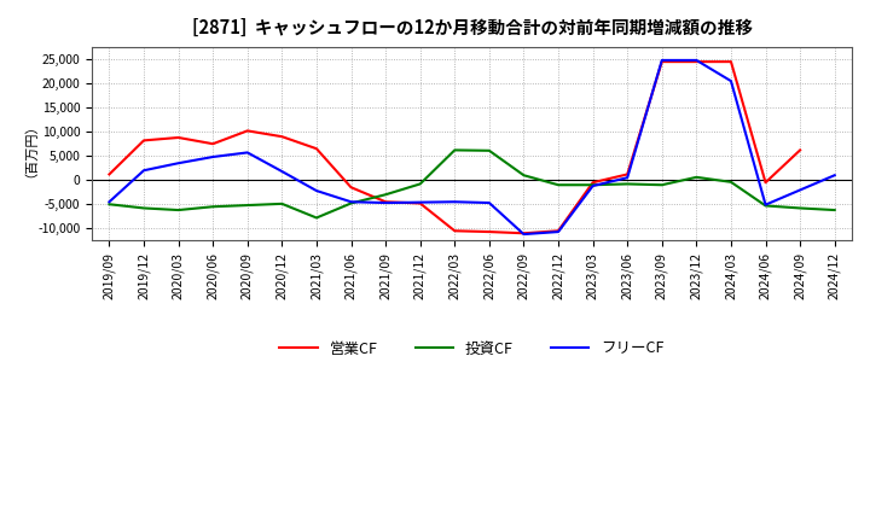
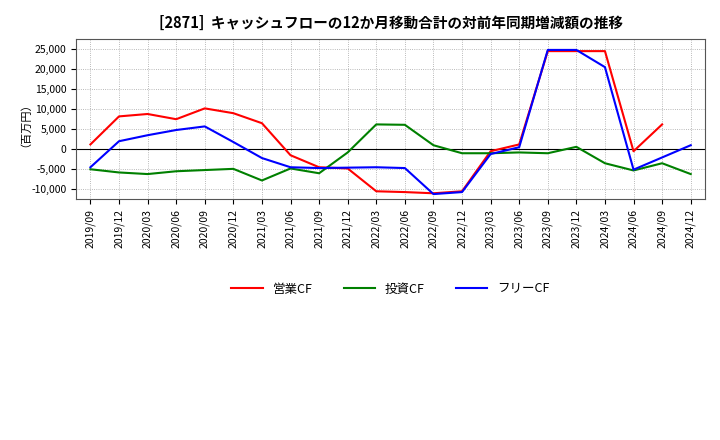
投資CF/2021/09: -3,000 -> -6,000
投資CF/2024/03: -400 -> -3,500
投資CF/2024/09: -5,800 -> -3,500
